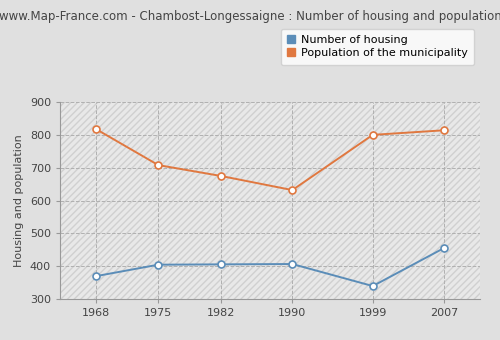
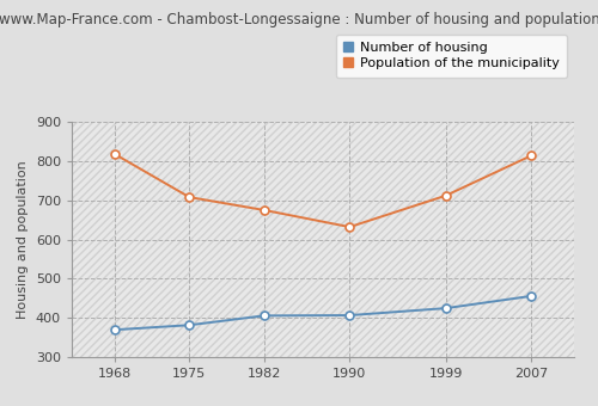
Number of housing/1975: 405 -> 382
Number of housing/1999: 340 -> 425
Population of the municipality/1999: 800 -> 712
